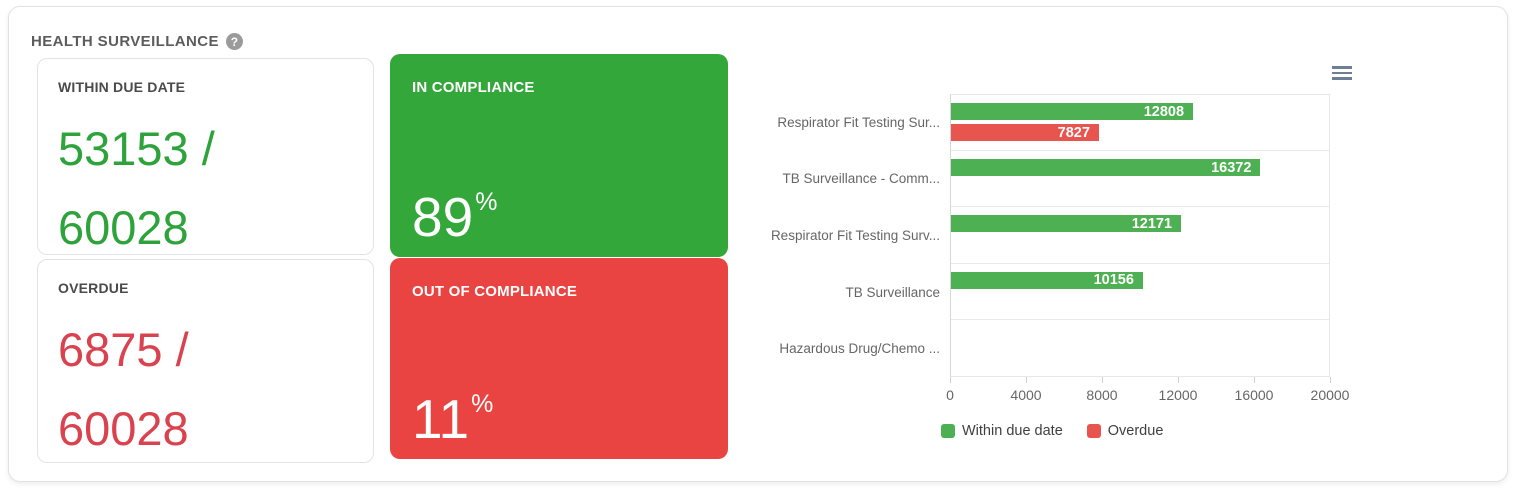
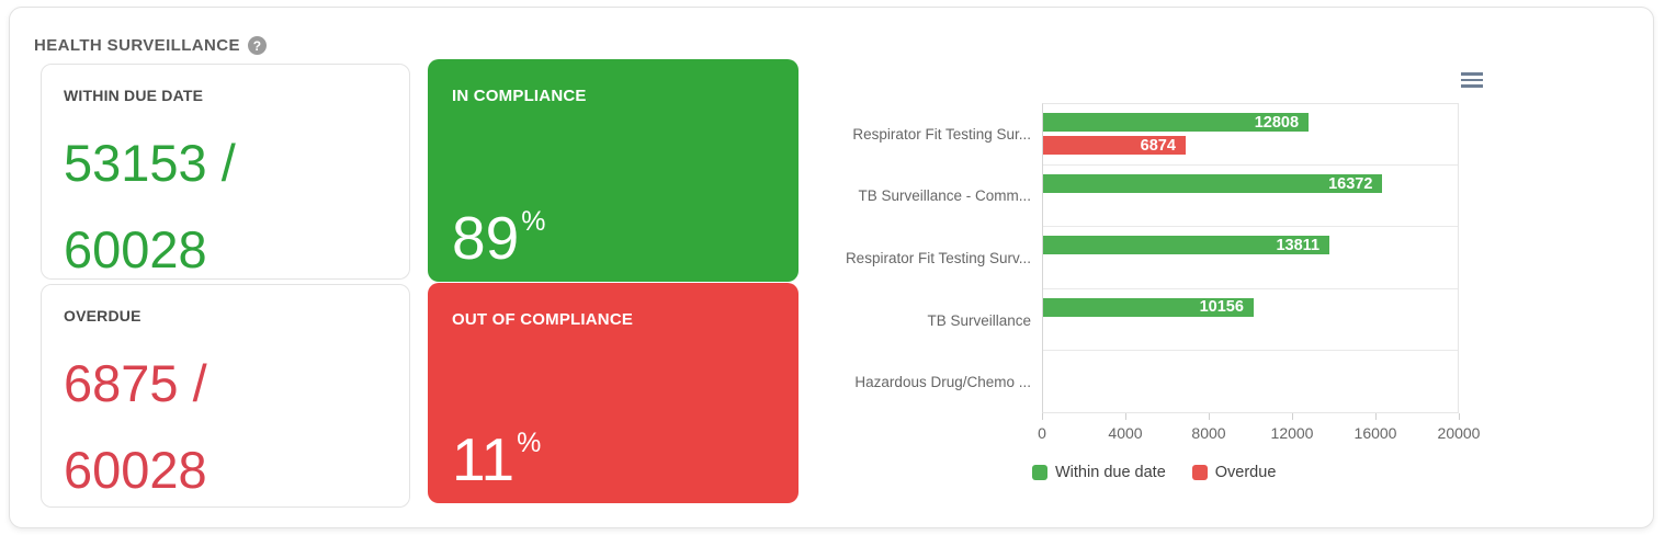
Overdue/Respirator Fit Testing Sur...: 7827 -> 6874
Within due date/Respirator Fit Testing Surv...: 12171 -> 13811
